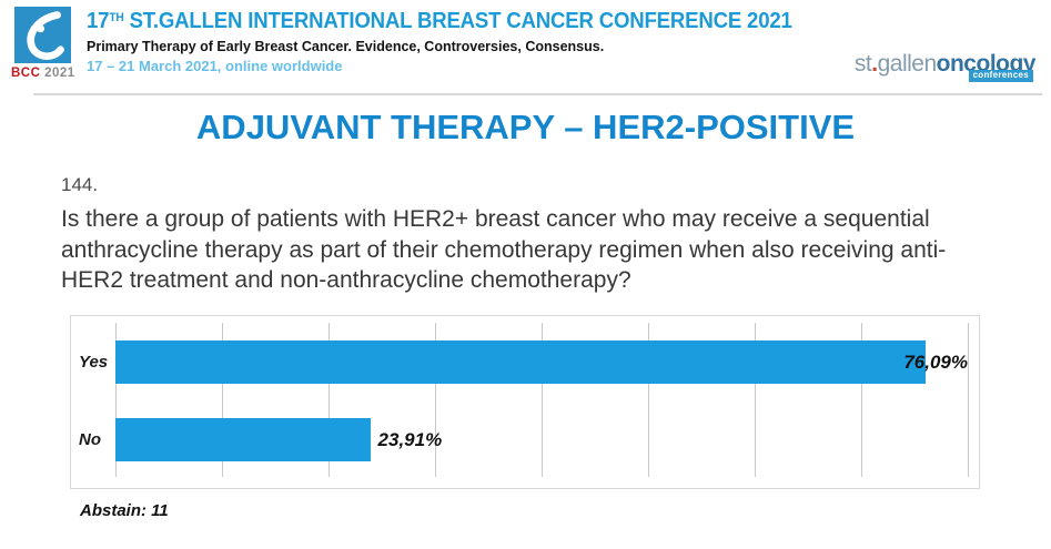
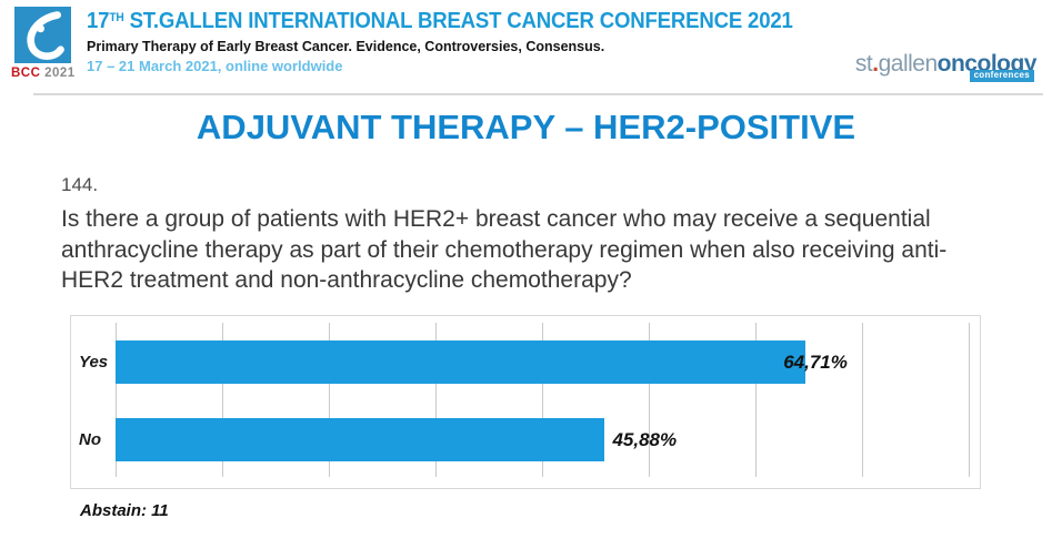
Yes: 76,09% -> 64,71%
No: 23,91% -> 45,88%
